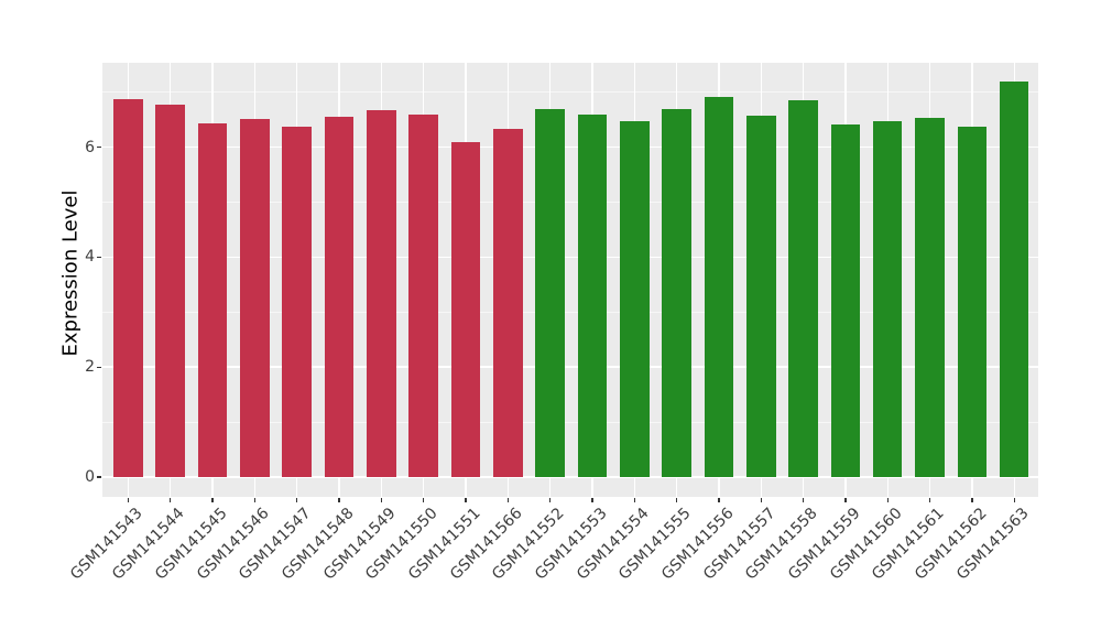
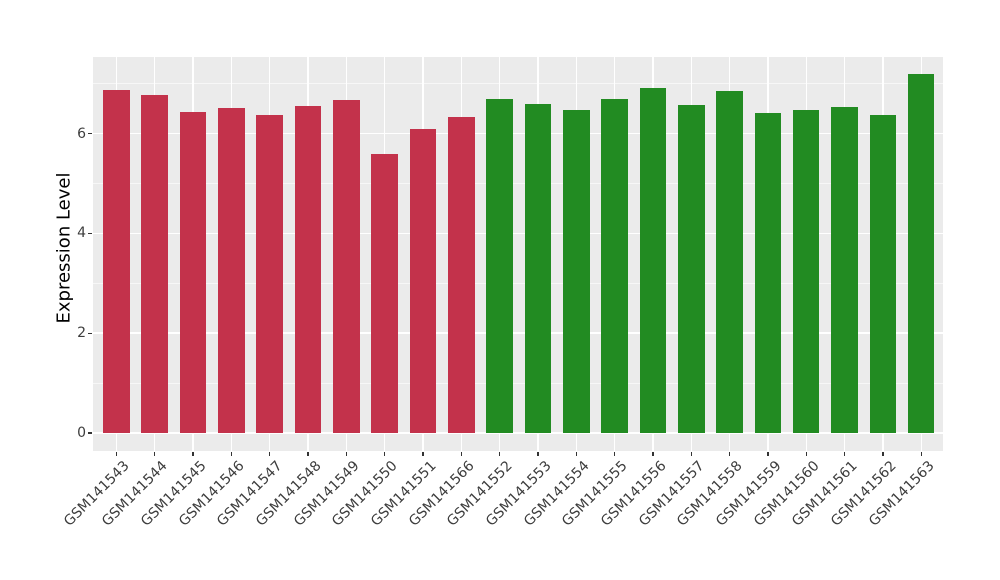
GSM141550: 6.6 -> 5.6
